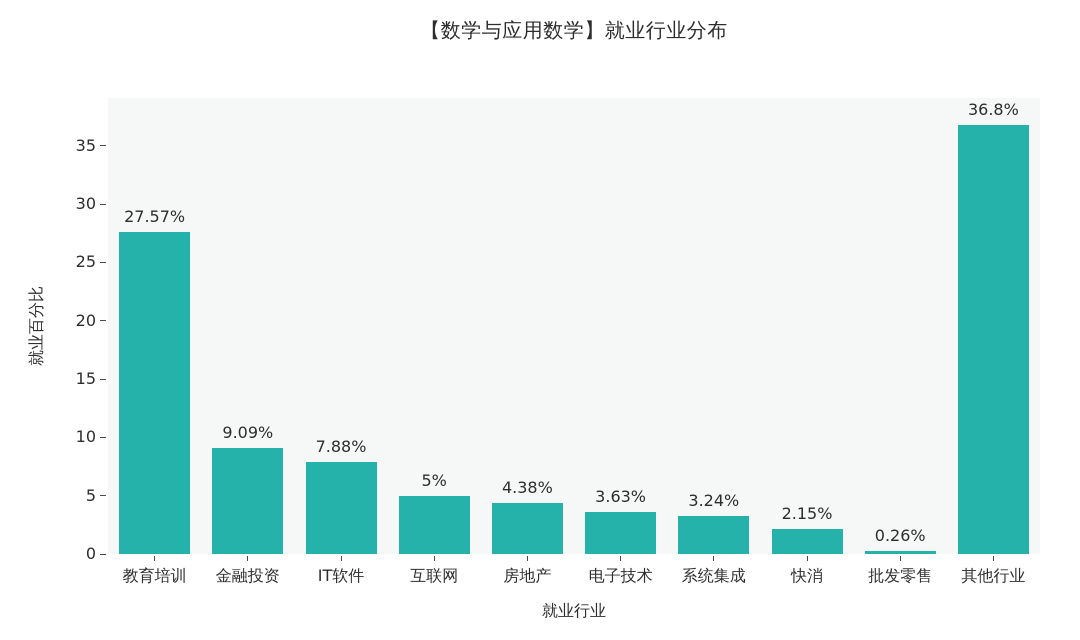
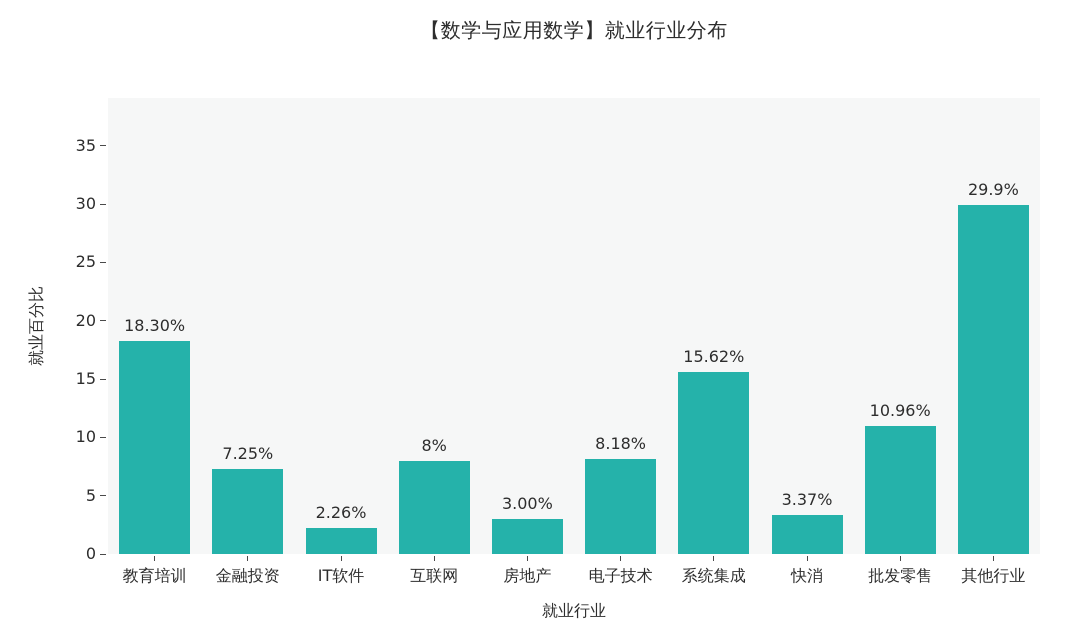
教育培训: 27.57% -> 18.30%
金融投资: 9.09% -> 7.25%
IT软件: 7.88% -> 2.26%
互联网: 5% -> 8%
房地产: 4.38% -> 3.00%
电子技术: 3.63% -> 8.18%
系统集成: 3.24% -> 15.62%
快消: 2.15% -> 3.37%
批发零售: 0.26% -> 10.96%
其他行业: 36.8% -> 29.9%
